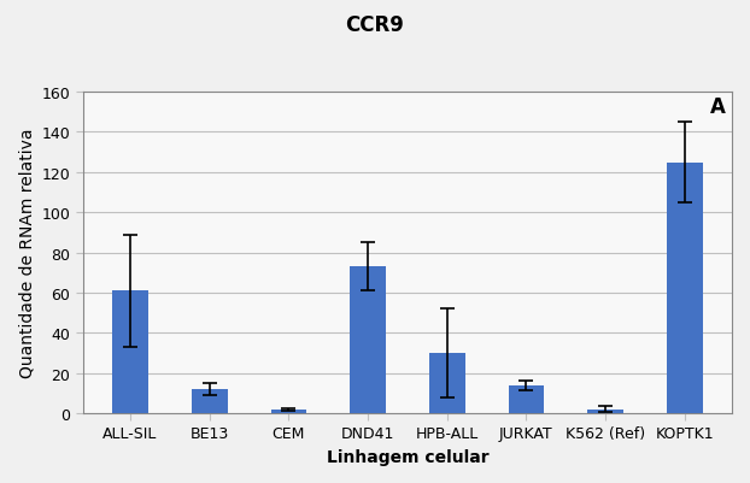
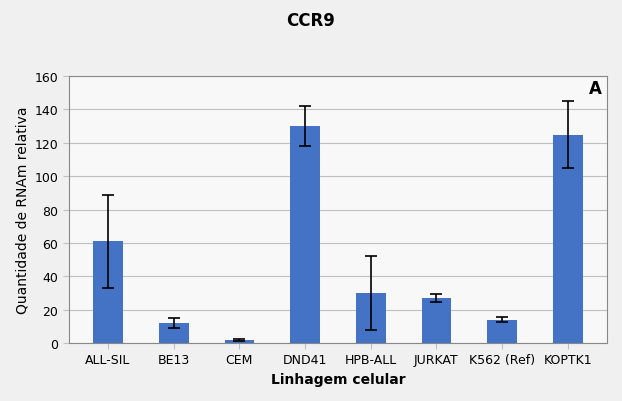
DND41: 73 -> 130
JURKAT: 14 -> 27
K562 (Ref): 2 -> 14
